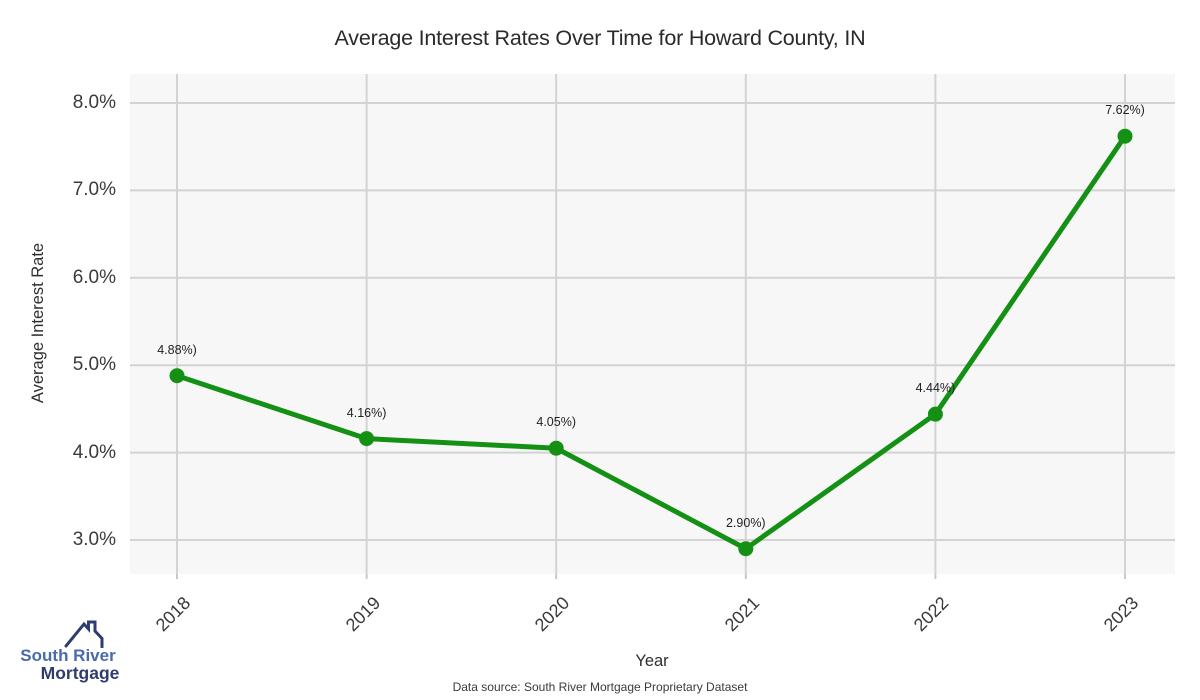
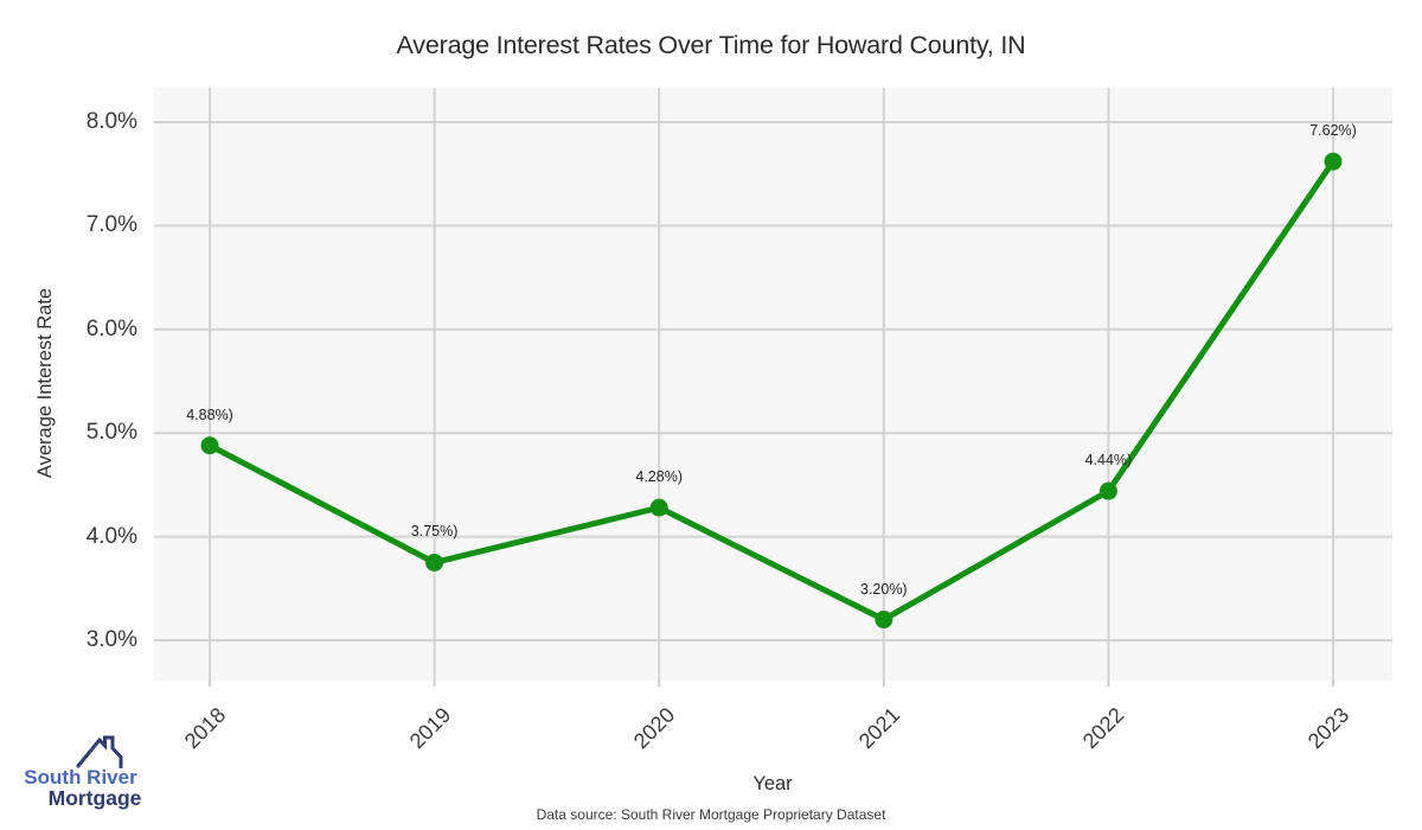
2019: 4.16% -> 3.75%
2020: 4.05% -> 4.28%
2021: 2.90% -> 3.20%
